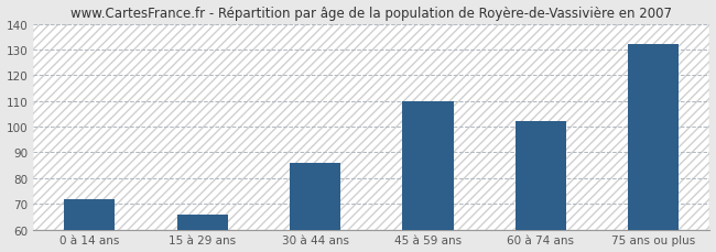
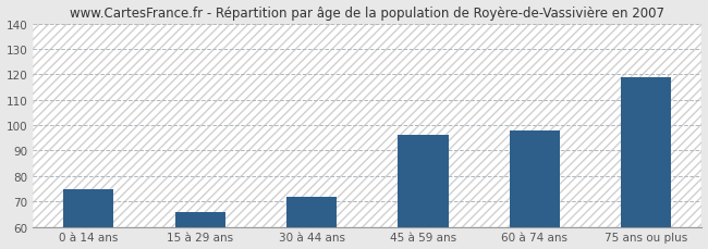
0 à 14 ans: 72 -> 75
30 à 44 ans: 86 -> 72
45 à 59 ans: 110 -> 96
60 à 74 ans: 102 -> 98
75 ans ou plus: 132 -> 119
